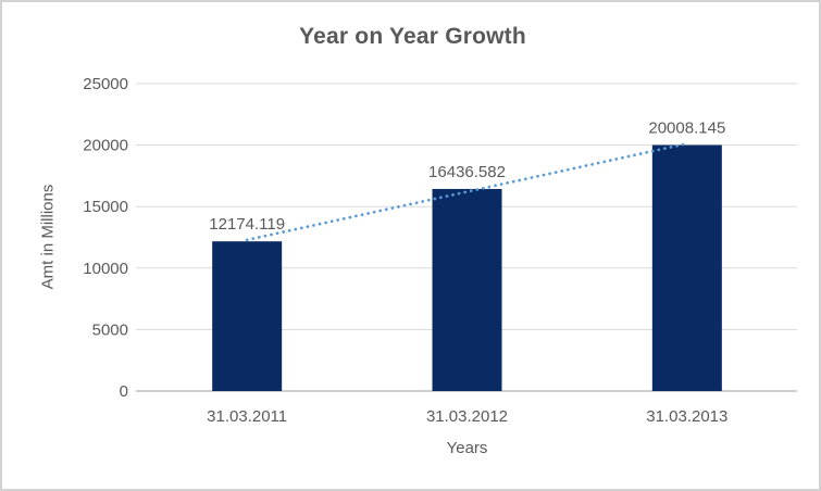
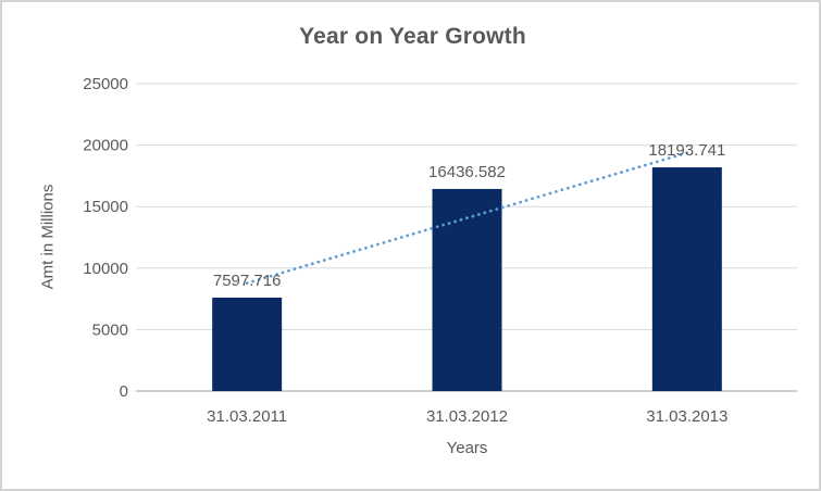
31.03.2011: 12174.119 -> 7597.716
31.03.2013: 20008.145 -> 18193.741
